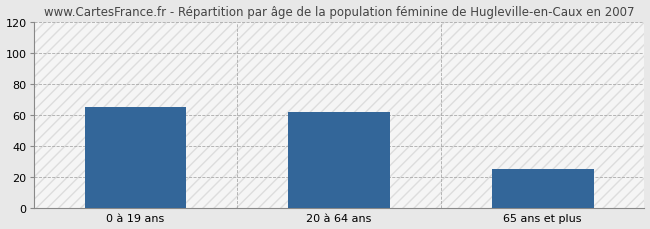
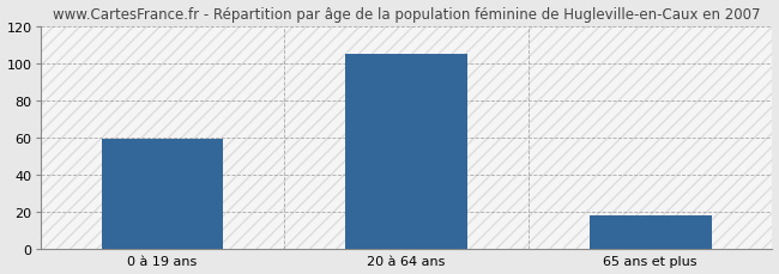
0 à 19 ans: 65 -> 59
20 à 64 ans: 62 -> 105
65 ans et plus: 25 -> 18
